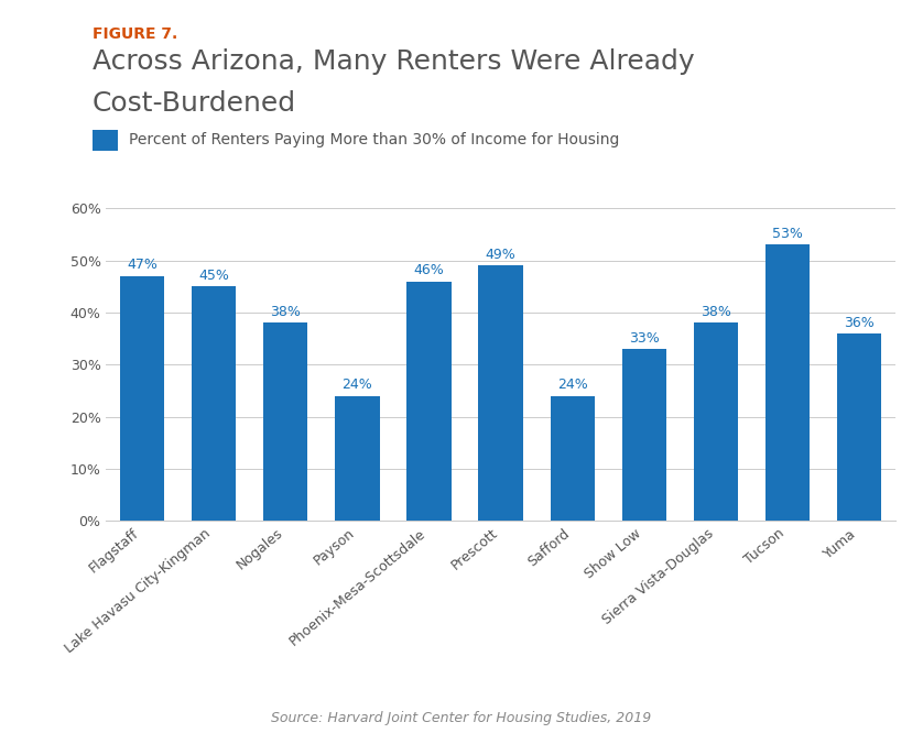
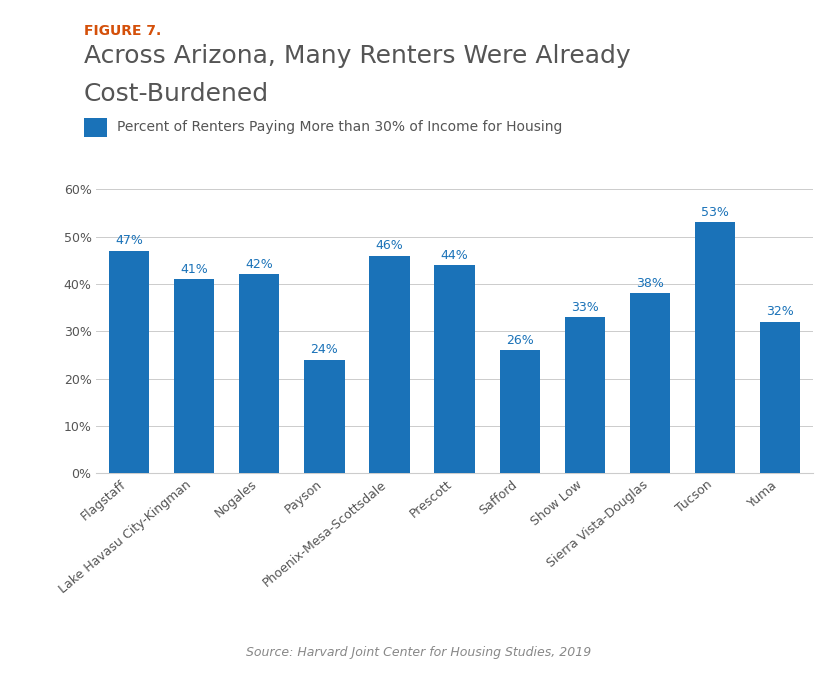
Lake Havasu City-Kingman: 45% -> 41%
Nogales: 38% -> 42%
Prescott: 49% -> 44%
Safford: 24% -> 26%
Yuma: 36% -> 32%
